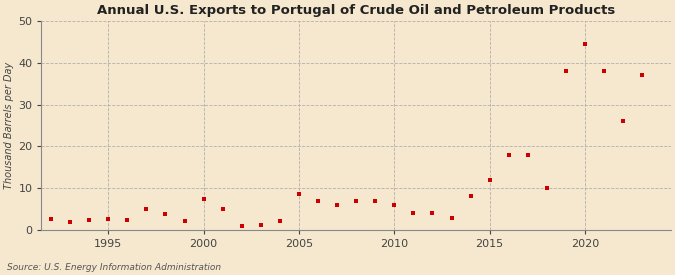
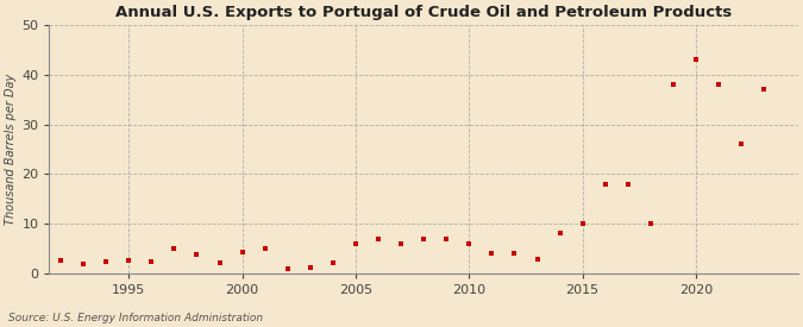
2000: 7.5 -> 4.3
2005: 8.5 -> 6.0
2015: 12.0 -> 10.0
2020: 44.5 -> 43.0
